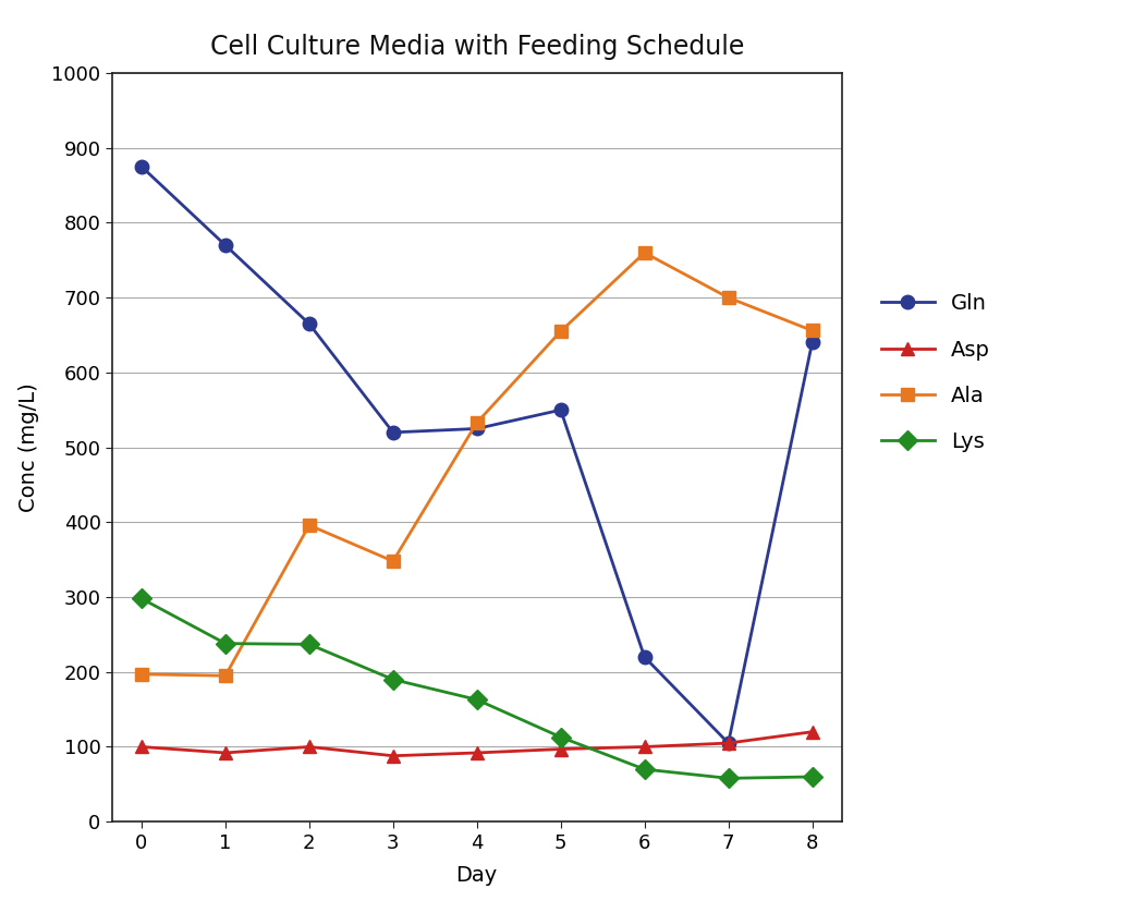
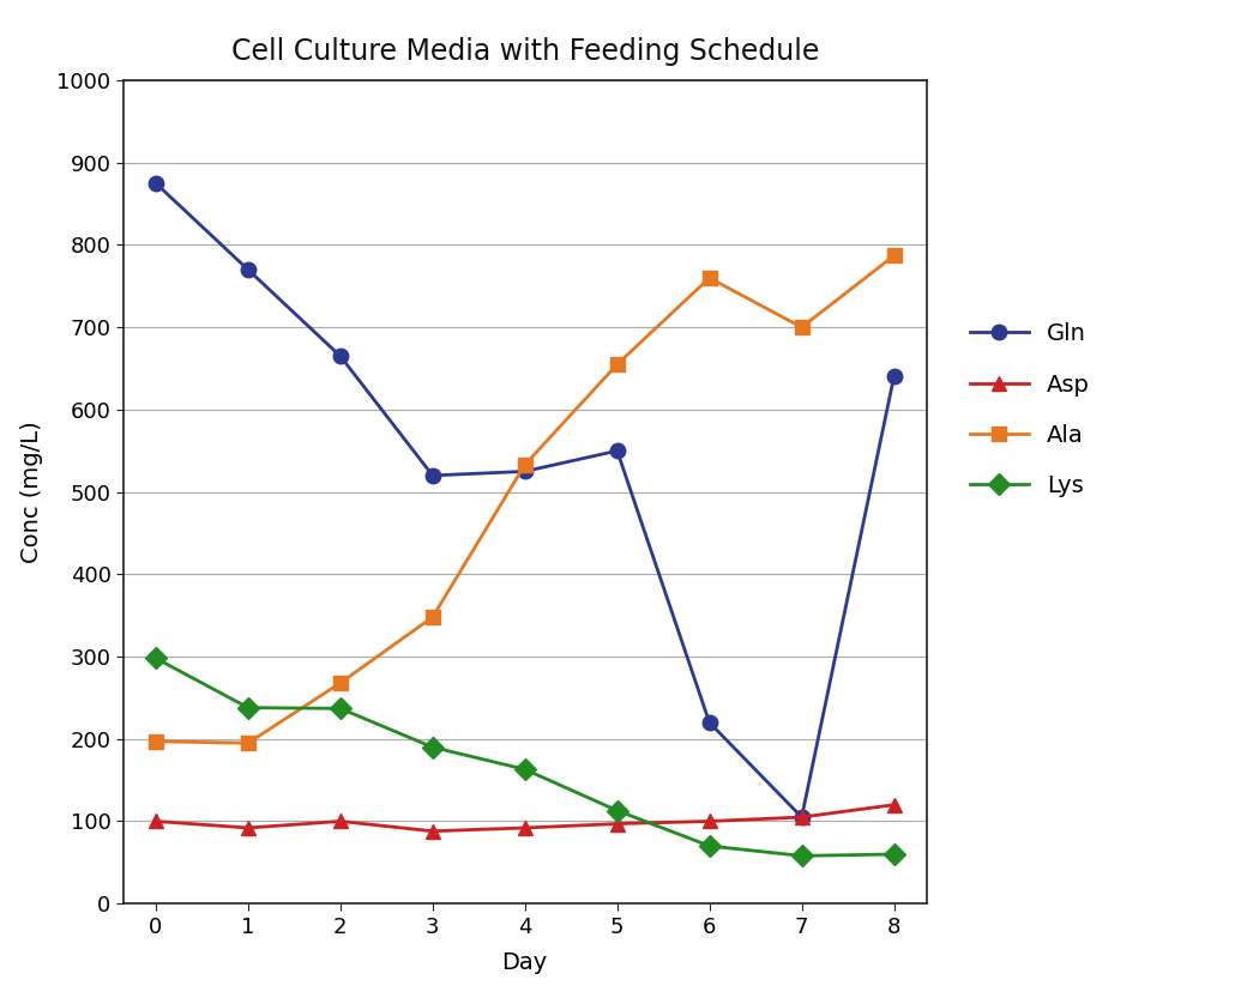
Ala/2: 396 -> 268
Ala/8: 656 -> 787
